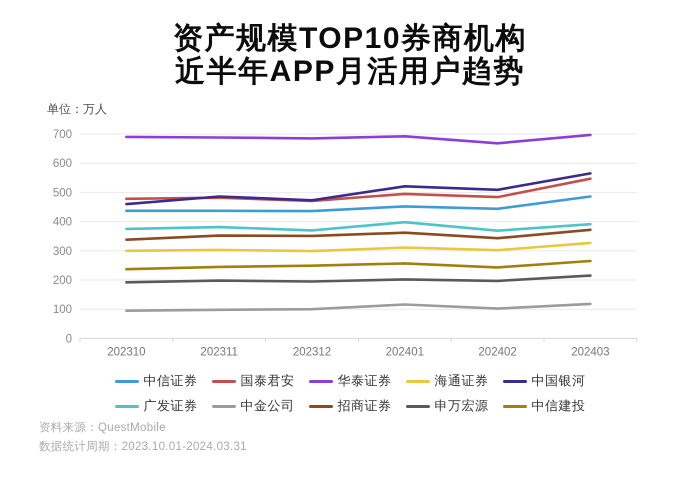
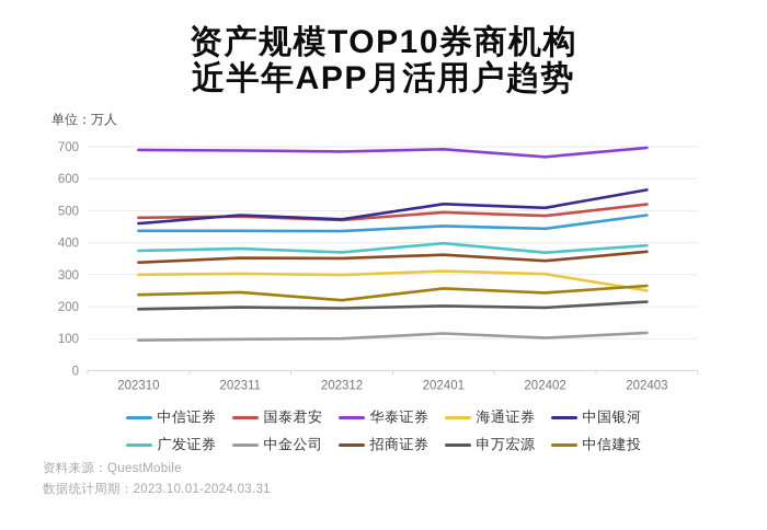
中信建投/202312: 250 -> 220
国泰君安/202403: 550 -> 520
海通证券/202403: 330 -> 250
